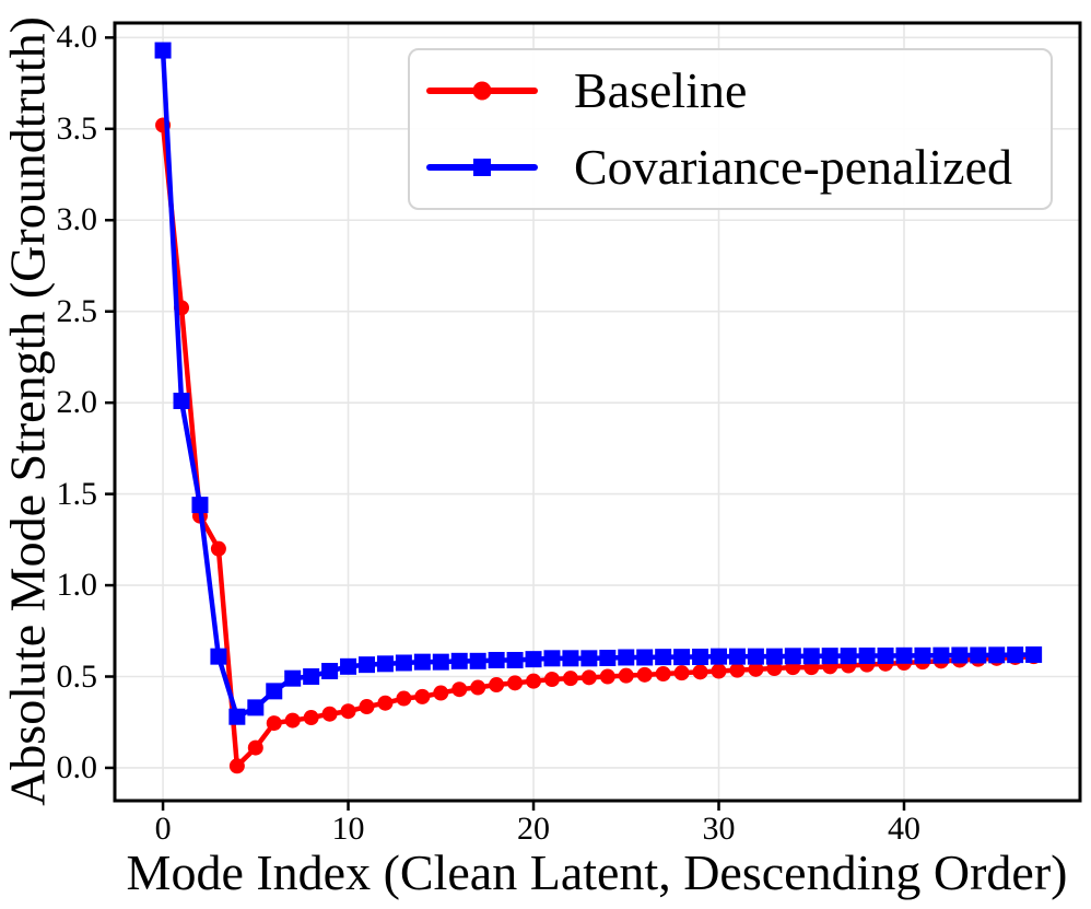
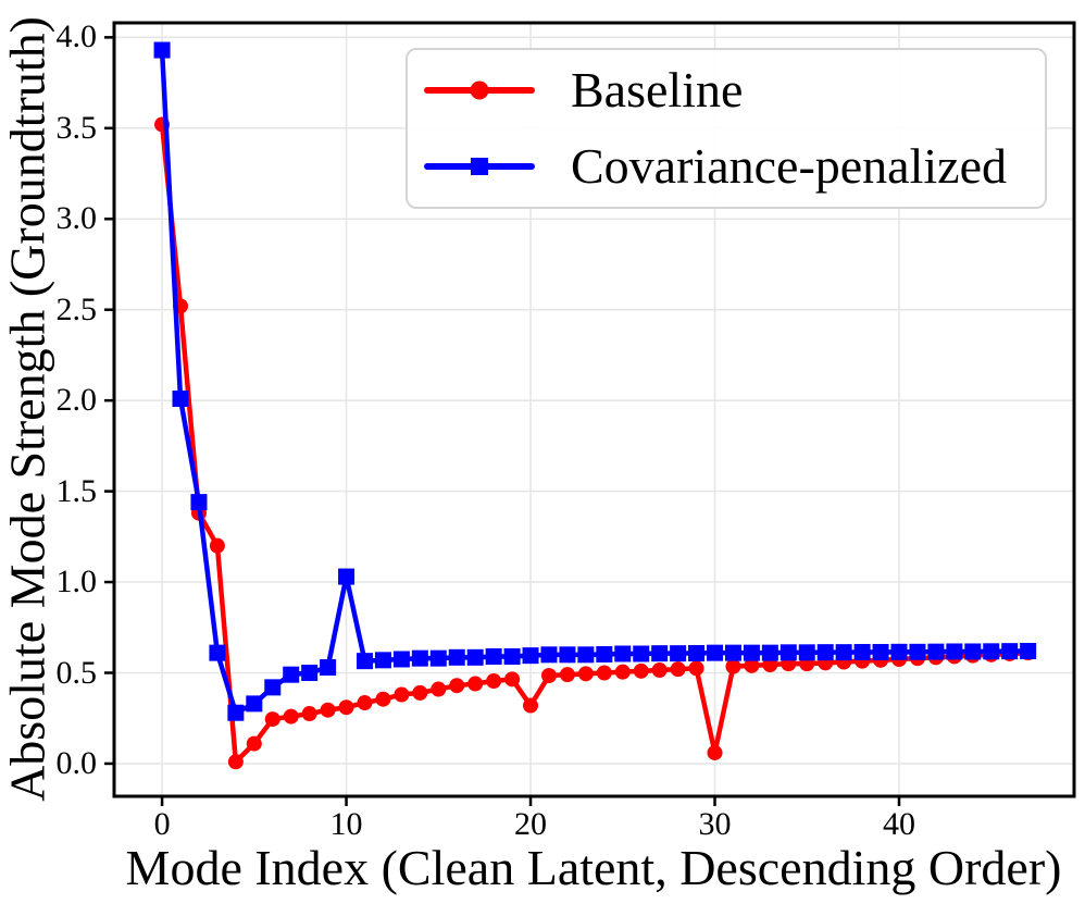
Covariance-penalized/10: 0.56 -> 1.03
Baseline/20: 0.47 -> 0.32
Baseline/30: 0.53 -> 0.06
